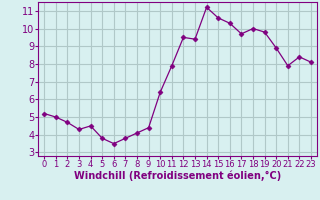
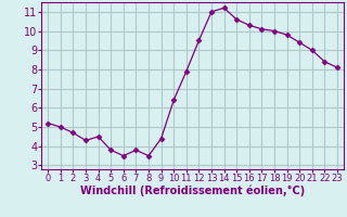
8: 4.1 -> 3.5
13: 9.4 -> 11.0
17: 9.7 -> 10.1
20: 8.9 -> 9.4
21: 7.9 -> 9.0
